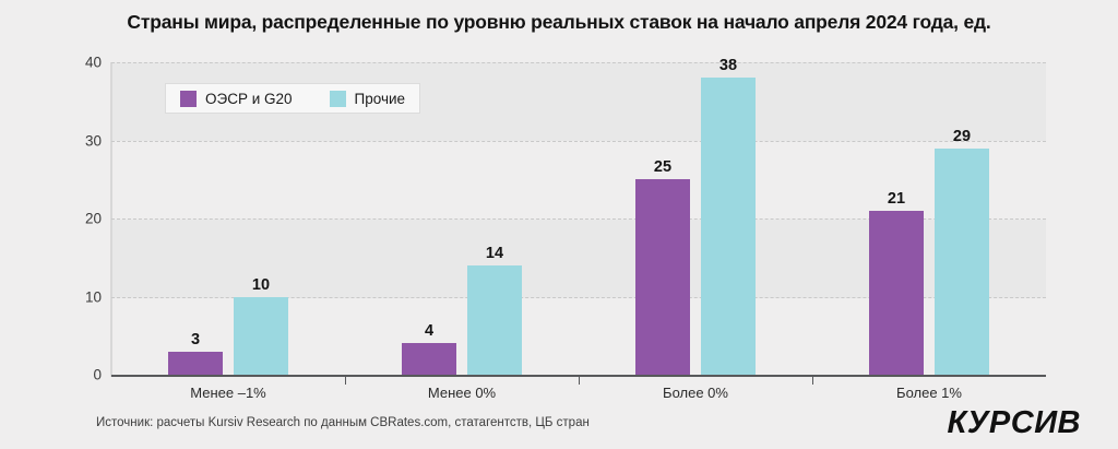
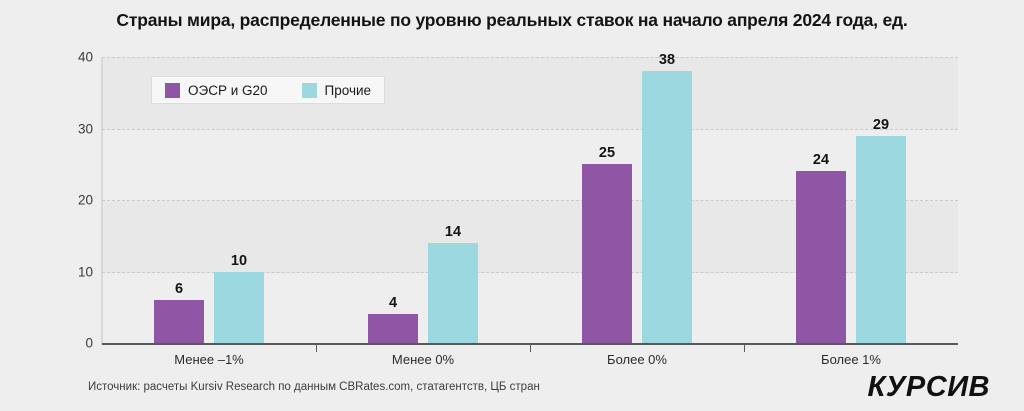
ОЭСР и G20/Менее –1%: 3 -> 6
ОЭСР и G20/Более 1%: 21 -> 24
